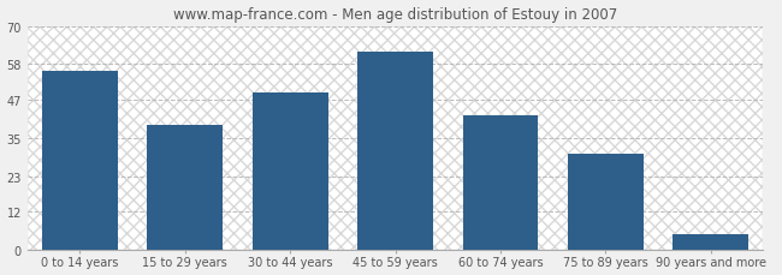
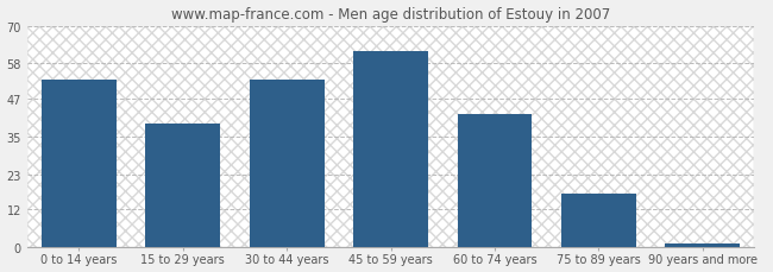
0 to 14 years: 56 -> 53
30 to 44 years: 49 -> 53
75 to 89 years: 30 -> 17
90 years and more: 5 -> 1
